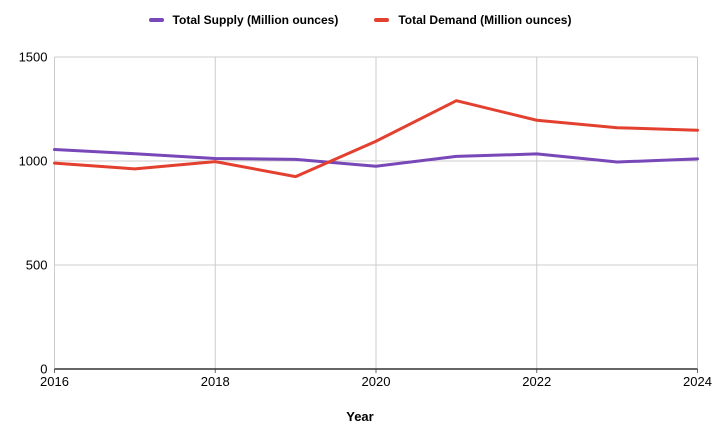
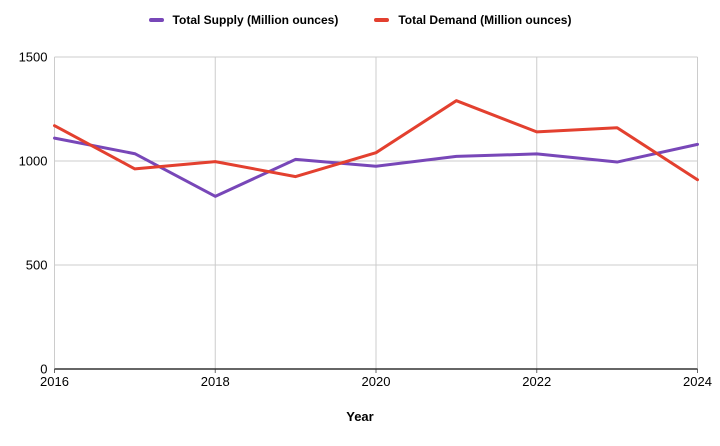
Total Supply (Million ounces)/2016: 1060 -> 1110
Total Demand (Million ounces)/2016: 990 -> 1170
Total Supply (Million ounces)/2018: 1010 -> 830
Total Demand (Million ounces)/2020: 1100 -> 1040
Total Demand (Million ounces)/2022: 1200 -> 1140
Total Supply (Million ounces)/2024: 1010 -> 1080
Total Demand (Million ounces)/2024: 1150 -> 910
